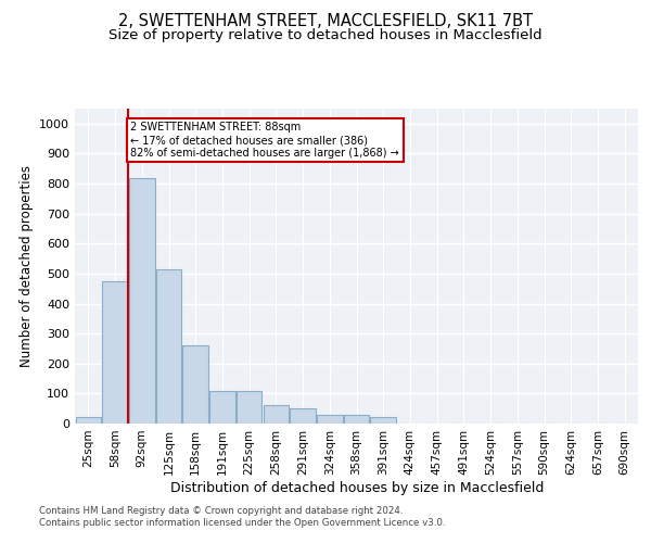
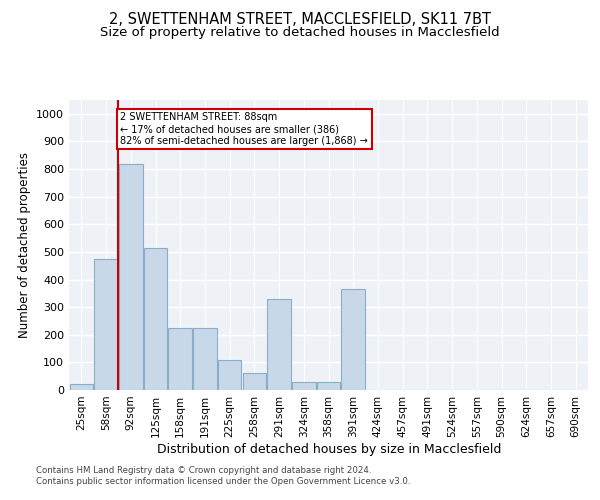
158sqm: 260 -> 225
191sqm: 110 -> 225
291sqm: 50 -> 330
391sqm: 22 -> 365
